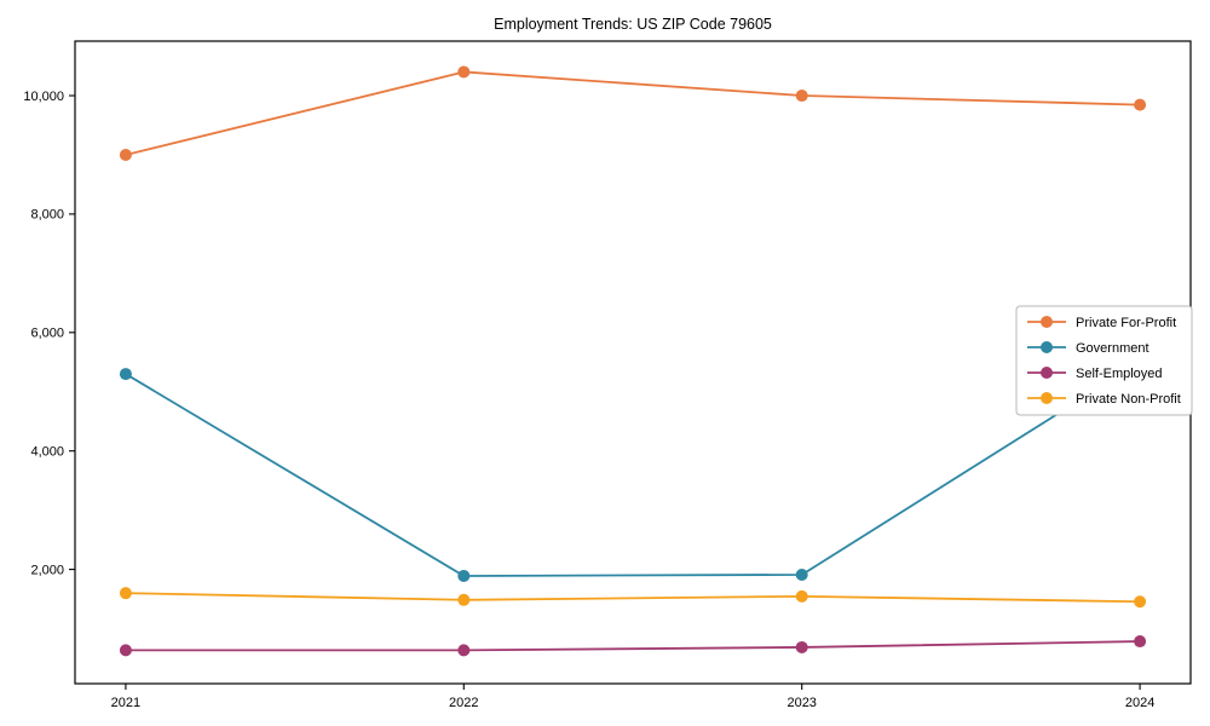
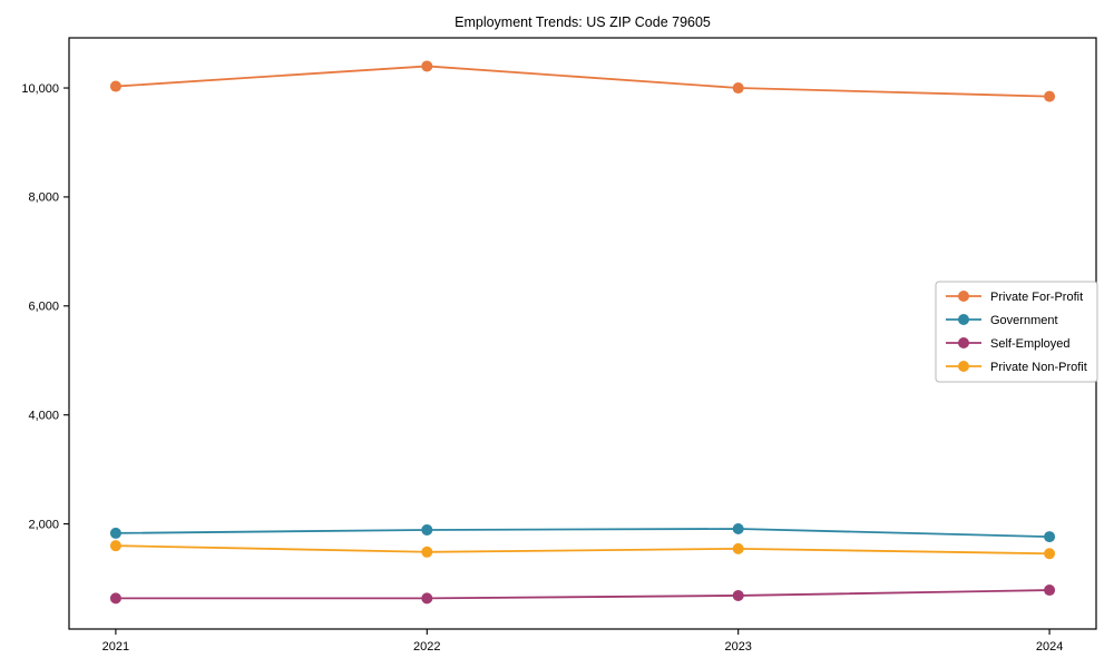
Private For-Profit/2021: 9000 -> 10000
Government/2021: 5300 -> 1800
Government/2024: 5500 -> 1800
